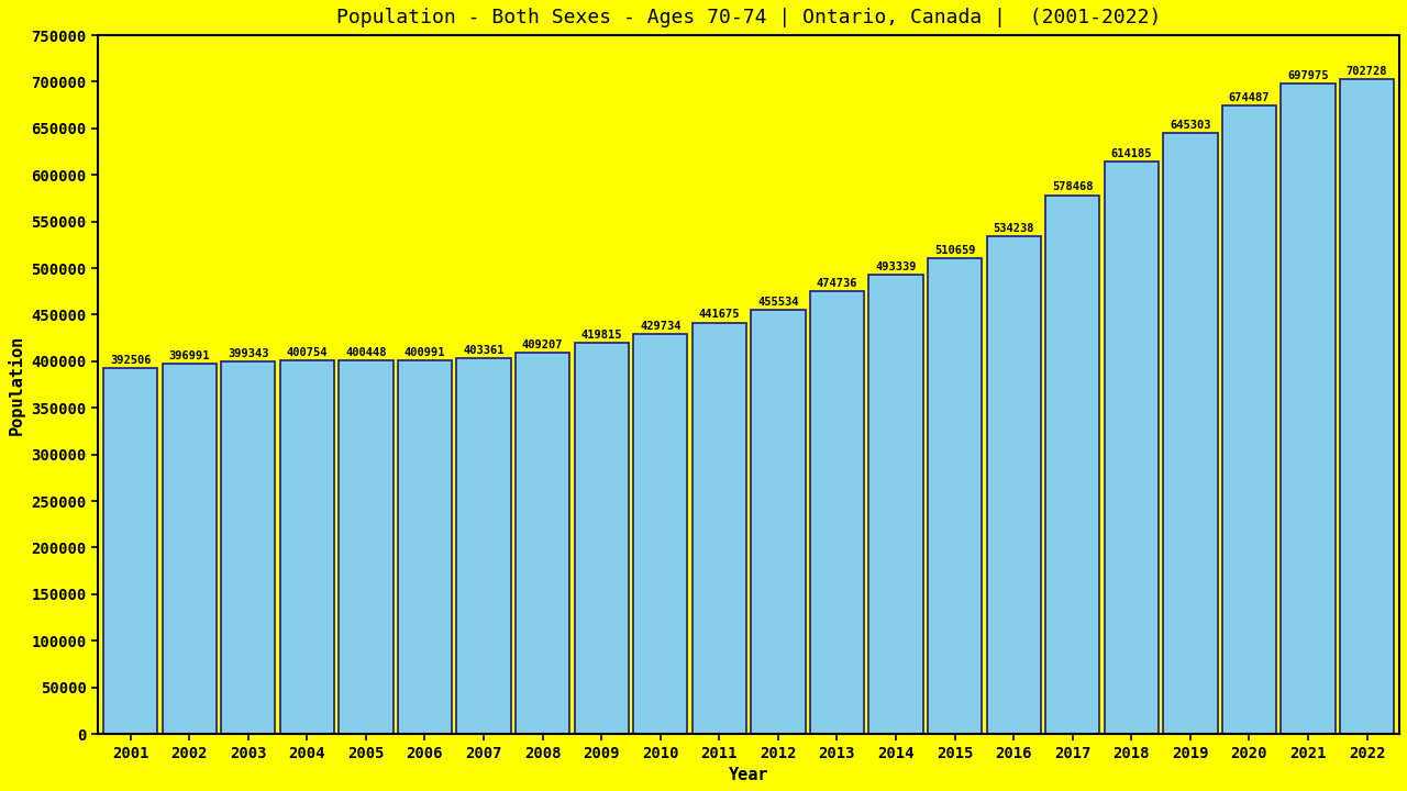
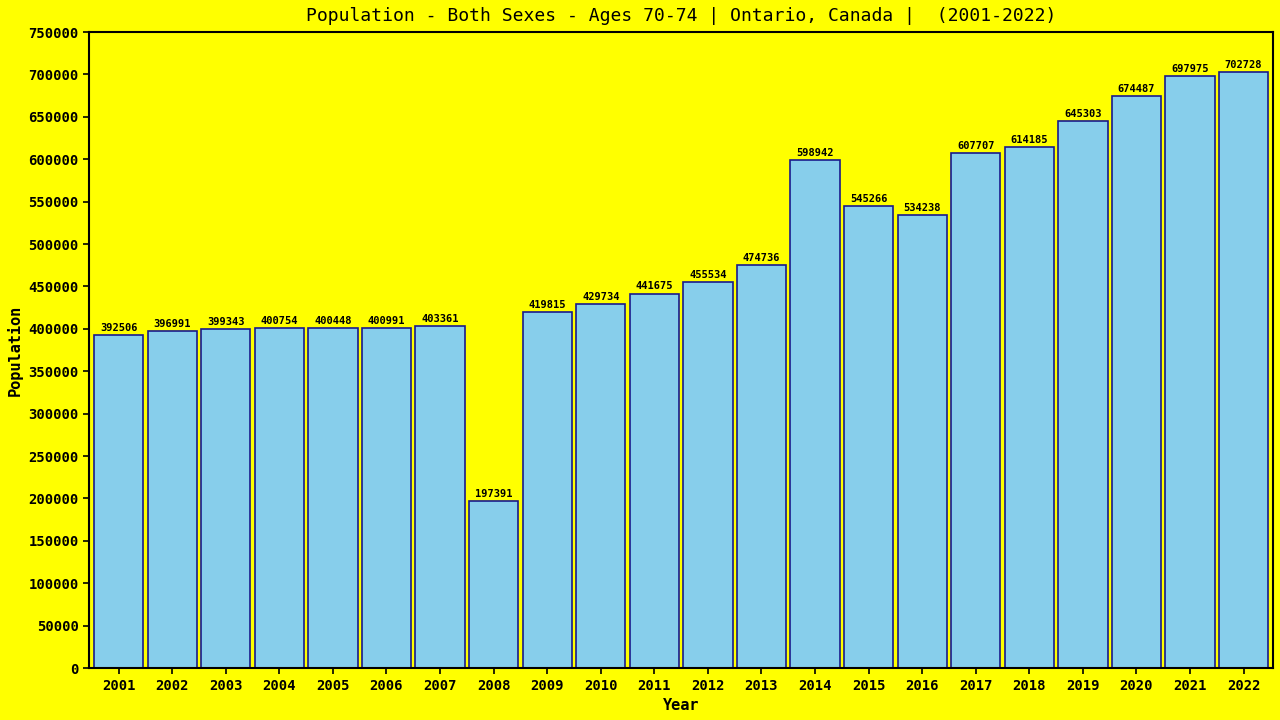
2008: 409207 -> 197391
2014: 493339 -> 598942
2015: 510659 -> 545266
2017: 578468 -> 607707
